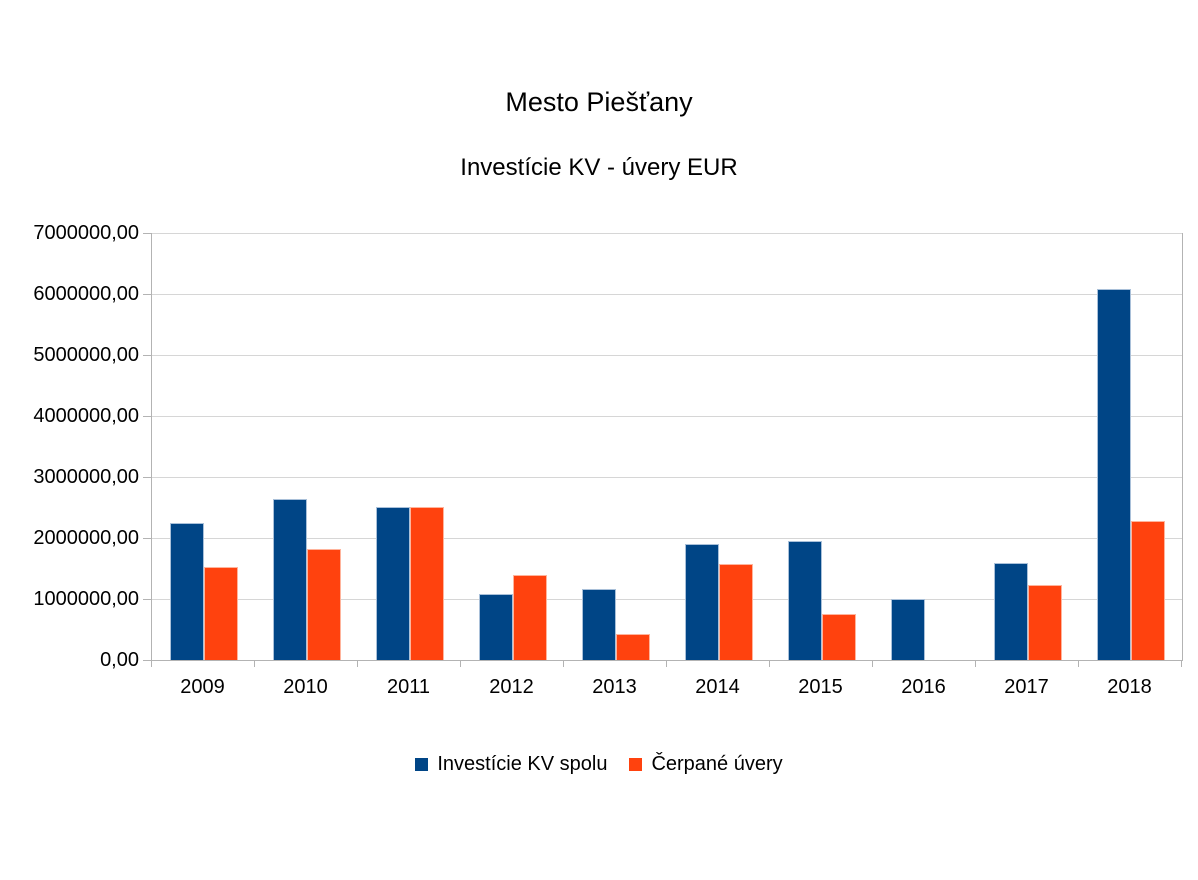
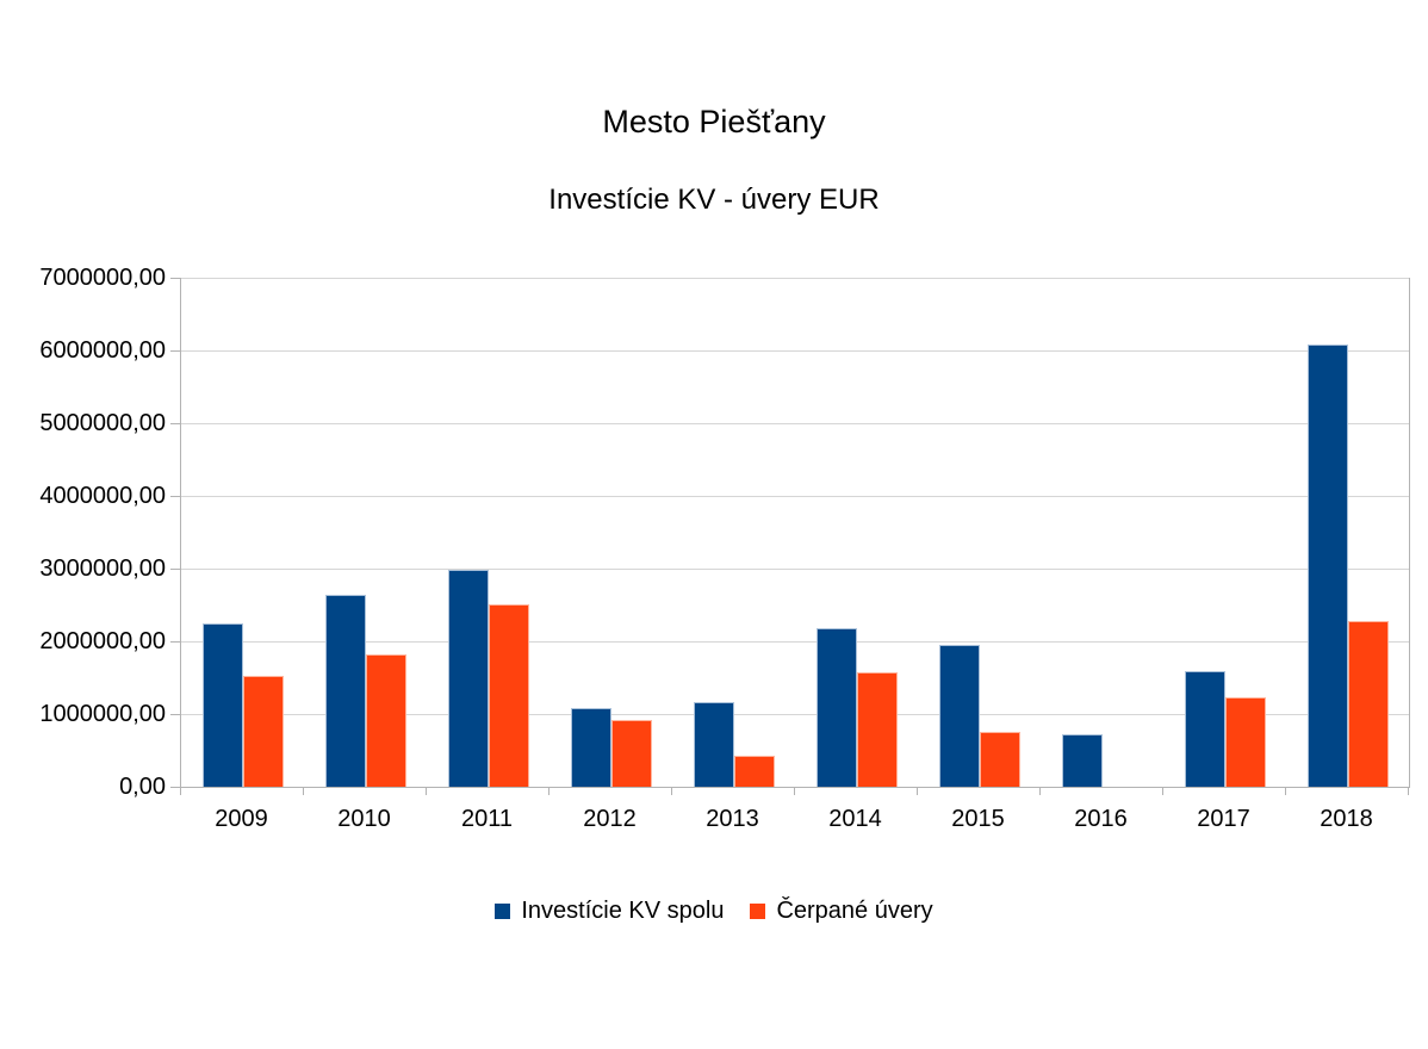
Investície KV spolu/2011: 2500000 -> 3000000
Čerpané úvery/2012: 1400000 -> 900000
Investície KV spolu/2014: 1900000 -> 2200000
Investície KV spolu/2016: 1000000 -> 700000
